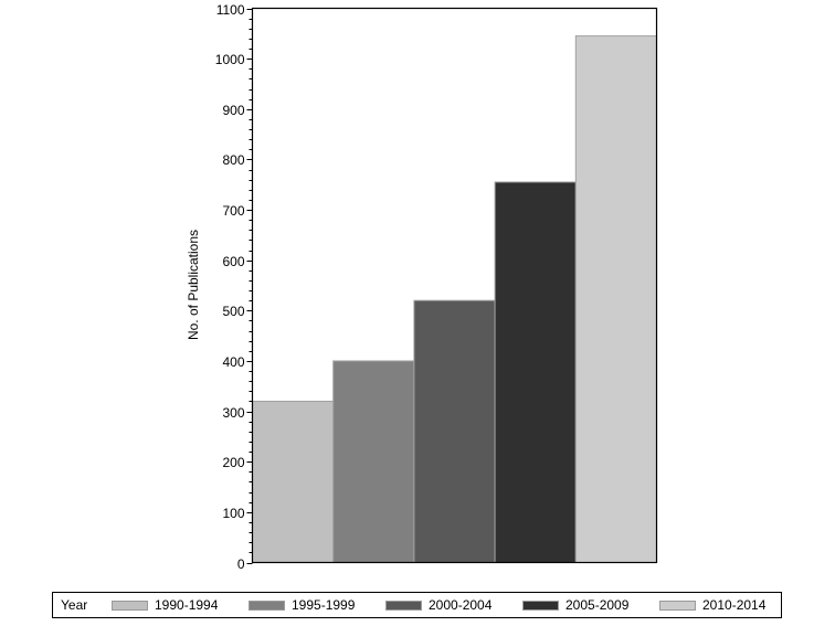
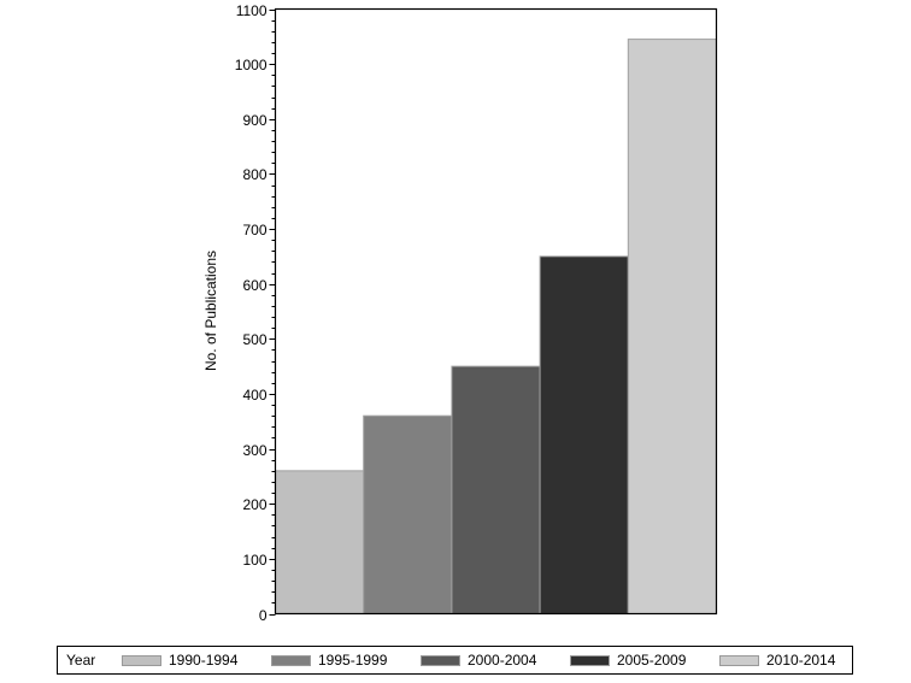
1990-1994: 320 -> 260
1995-1999: 400 -> 360
2000-2004: 520 -> 450
2005-2009: 760 -> 650
